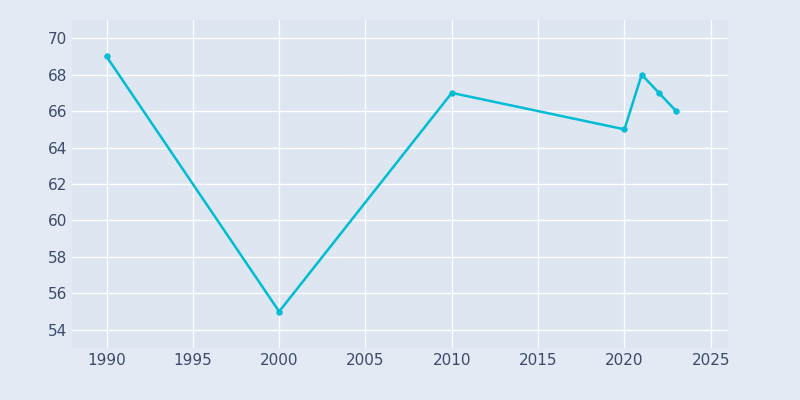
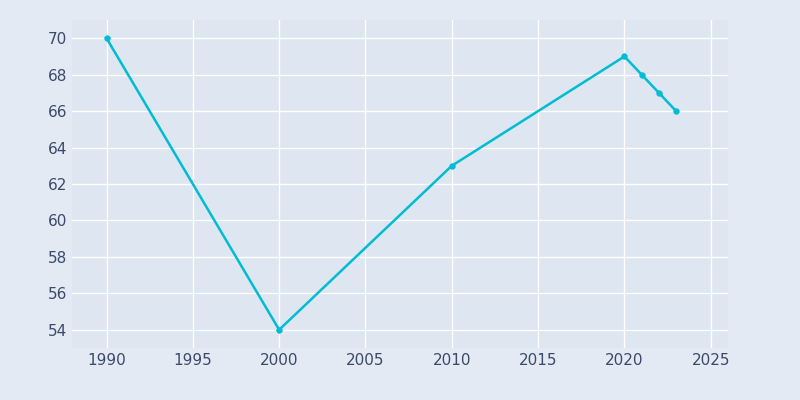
1990: 69 -> 70
2000: 55 -> 54
2010: 67 -> 63
2020: 65 -> 69
